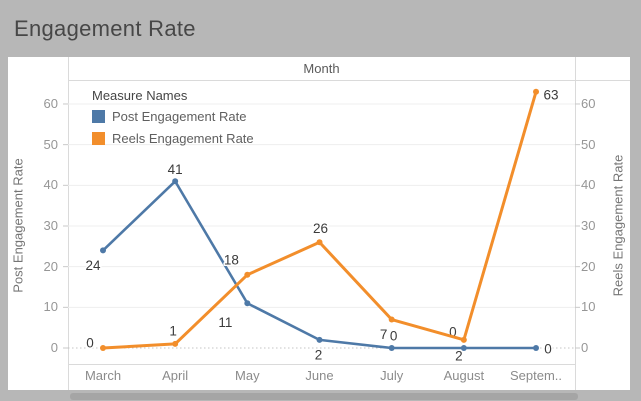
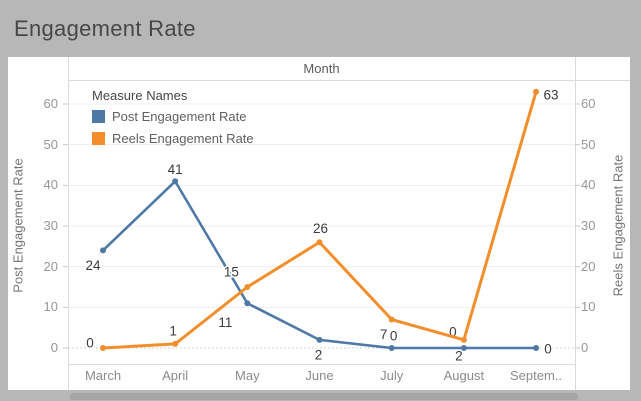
Reels Engagement Rate/May: 18 -> 15
